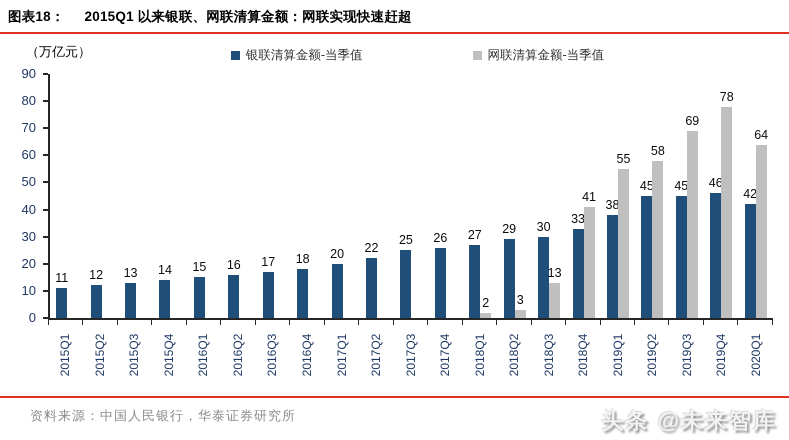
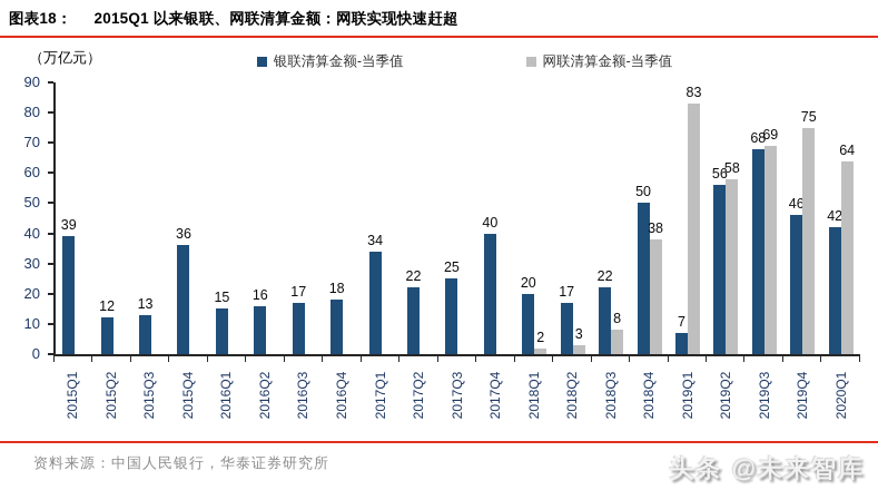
银联清算金额-当季值/2015Q1: 11 -> 39
银联清算金额-当季值/2015Q4: 14 -> 36
银联清算金额-当季值/2017Q1: 20 -> 34
银联清算金额-当季值/2017Q4: 26 -> 40
银联清算金额-当季值/2018Q1: 27 -> 20
银联清算金额-当季值/2018Q2: 29 -> 17
银联清算金额-当季值/2018Q3: 30 -> 22
网联清算金额-当季值/2018Q3: 13 -> 8
银联清算金额-当季值/2018Q4: 33 -> 50
网联清算金额-当季值/2018Q4: 41 -> 38
银联清算金额-当季值/2019Q1: 38 -> 7
网联清算金额-当季值/2019Q1: 55 -> 83
银联清算金额-当季值/2019Q2: 45 -> 56
银联清算金额-当季值/2019Q3: 45 -> 68
网联清算金额-当季值/2019Q4: 78 -> 75
